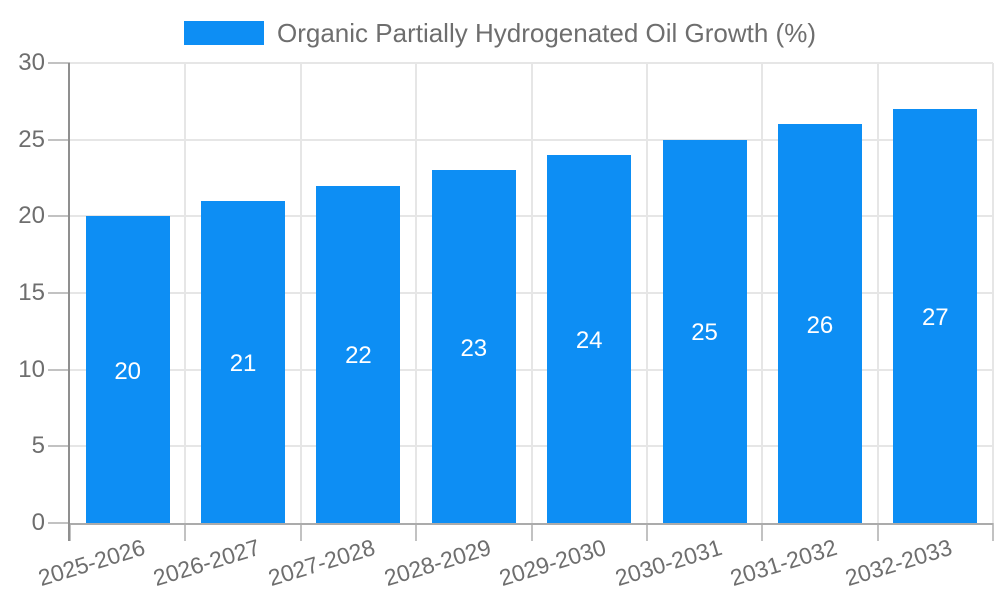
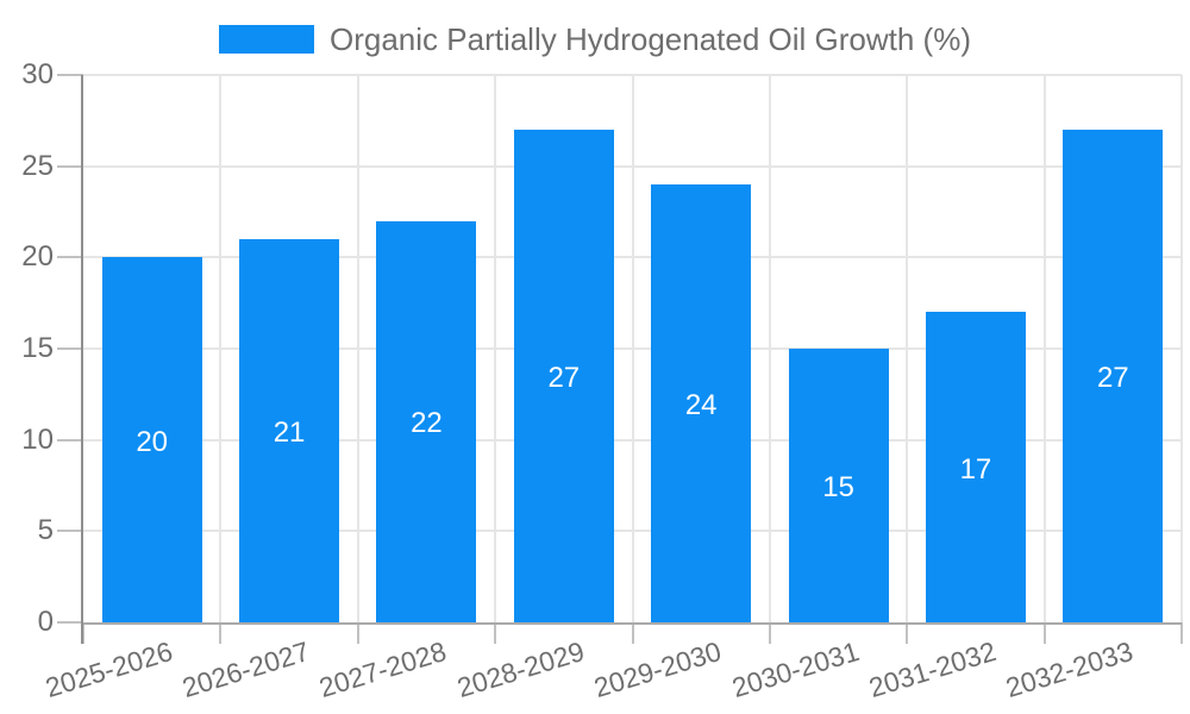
2028-2029: 23 -> 27
2030-2031: 25 -> 15
2031-2032: 26 -> 17
